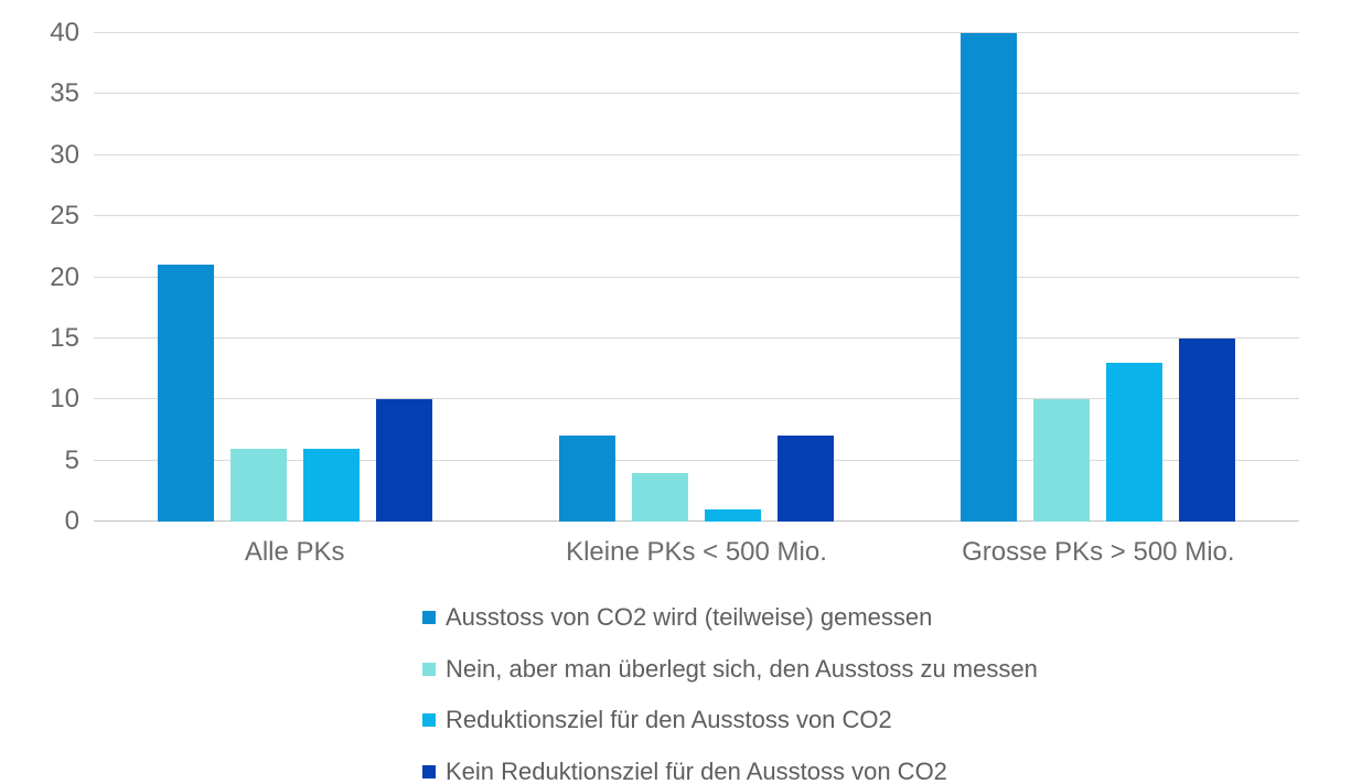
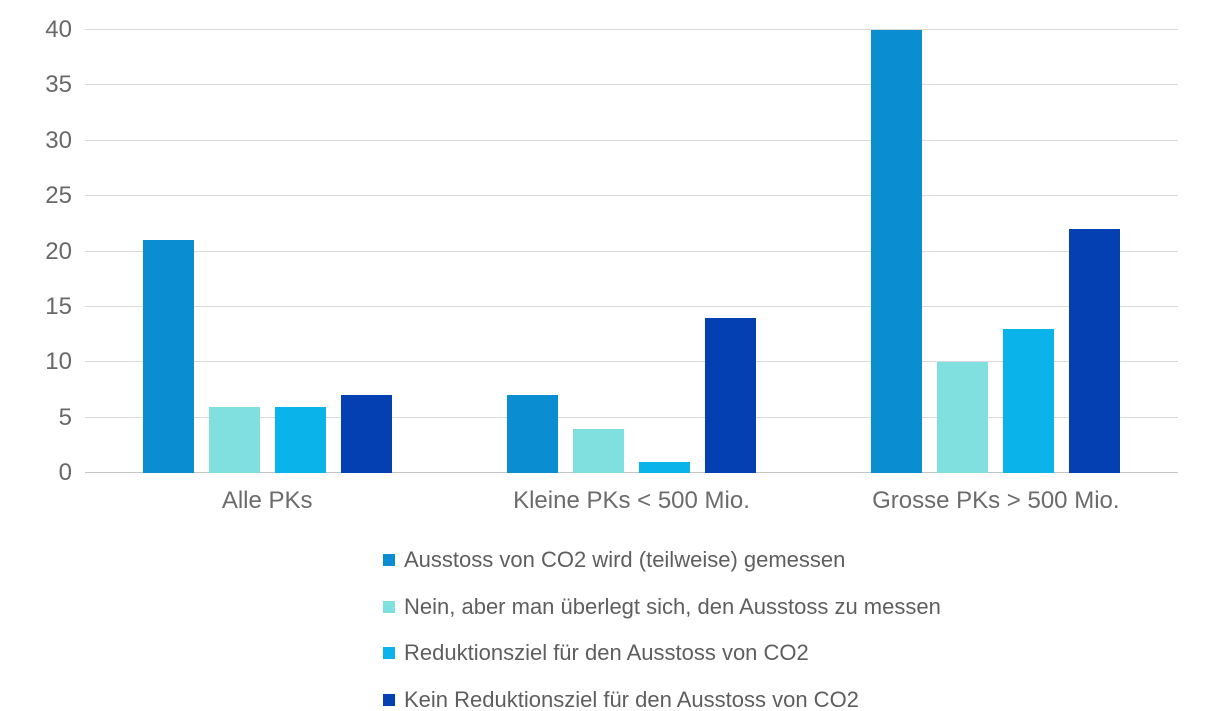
Kein Reduktionsziel für den Ausstoss von CO2/Alle PKs: 10 -> 7
Kein Reduktionsziel für den Ausstoss von CO2/Kleine PKs < 500 Mio.: 7 -> 14
Kein Reduktionsziel für den Ausstoss von CO2/Grosse PKs > 500 Mio.: 15 -> 22
